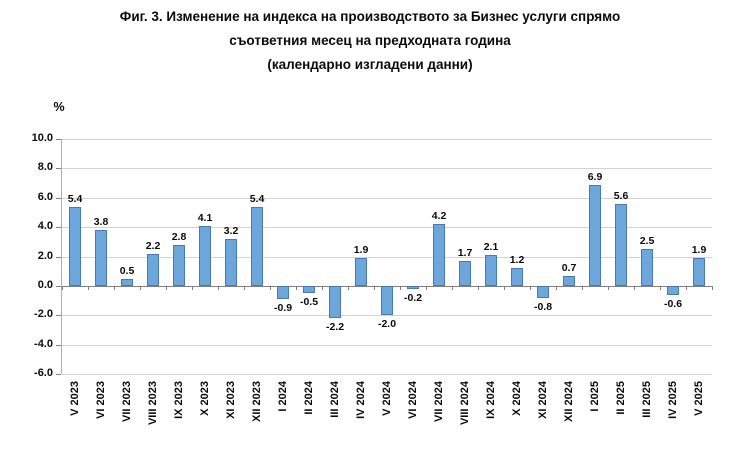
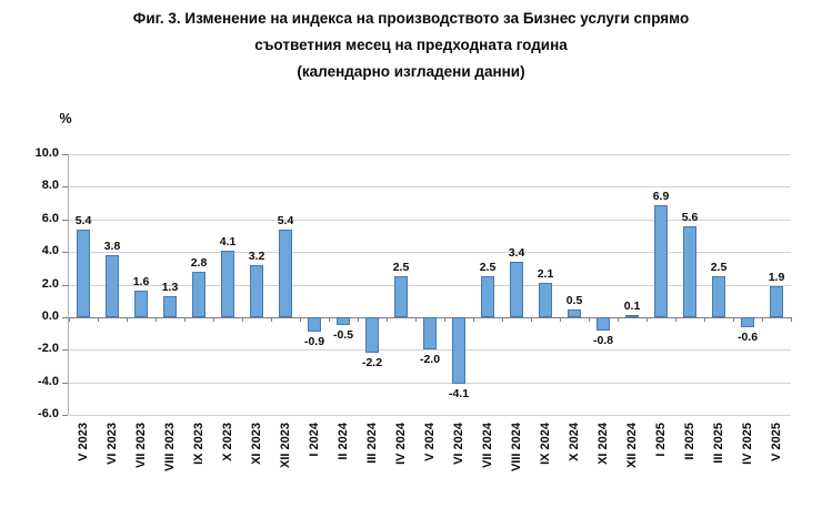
VII 2023: 0.5 -> 1.6
VIII 2023: 2.2 -> 1.3
IV 2024: 1.9 -> 2.5
VI 2024: -0.2 -> -4.1
VII 2024: 4.2 -> 2.5
VIII 2024: 1.7 -> 3.4
X 2024: 1.2 -> 0.5
XII 2024: 0.7 -> 0.1
